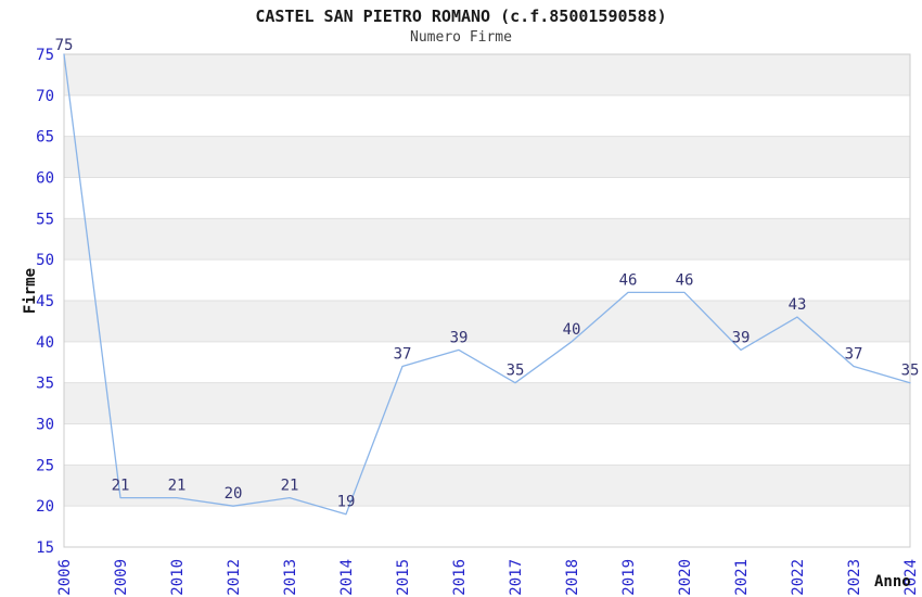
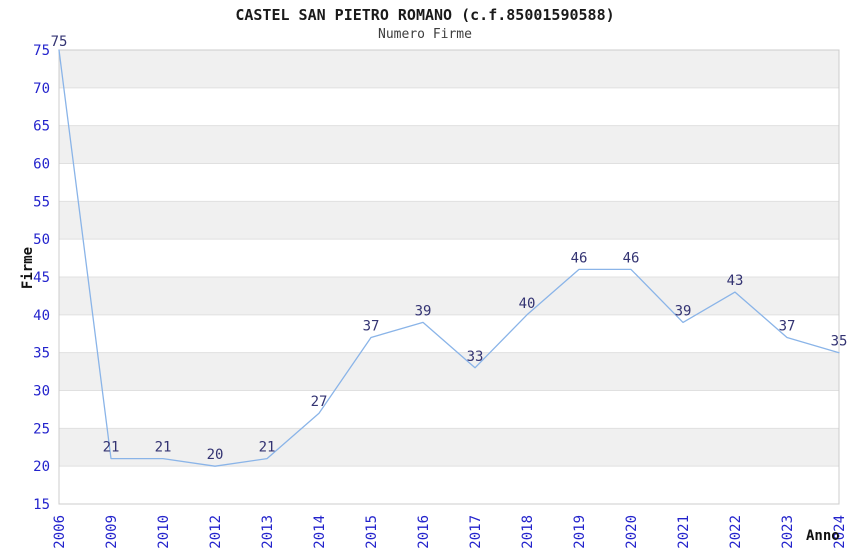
2014: 19 -> 27
2017: 35 -> 33
